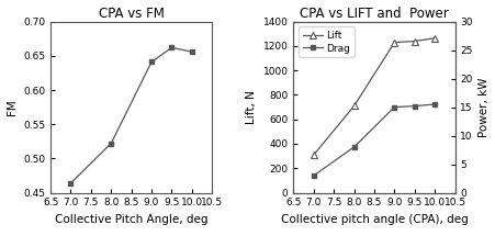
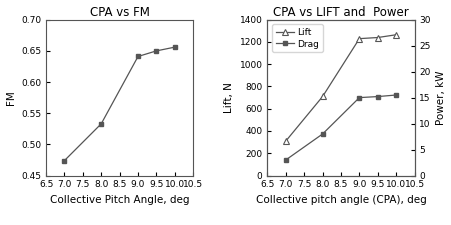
CPA vs FM/7.0: 0.464 -> 0.474
CPA vs FM/8.0: 0.522 -> 0.533
CPA vs FM/9.5: 0.662 -> 0.650
